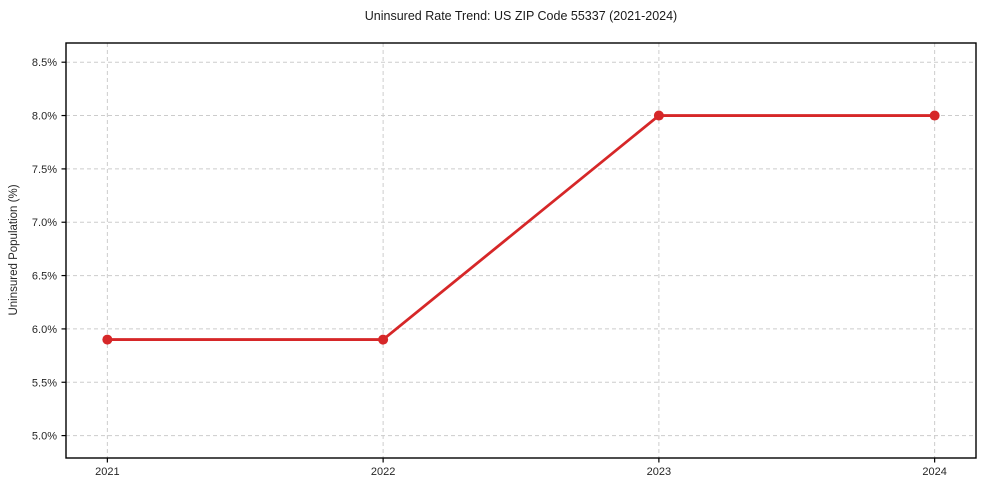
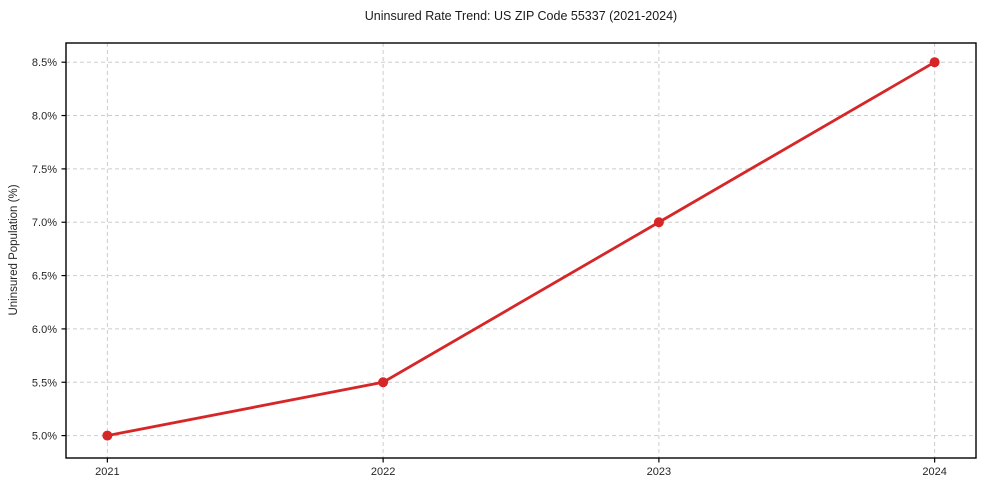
2021: 5.9% -> 5.0%
2022: 5.9% -> 5.5%
2023: 8.0% -> 7.0%
2024: 8.0% -> 8.5%
